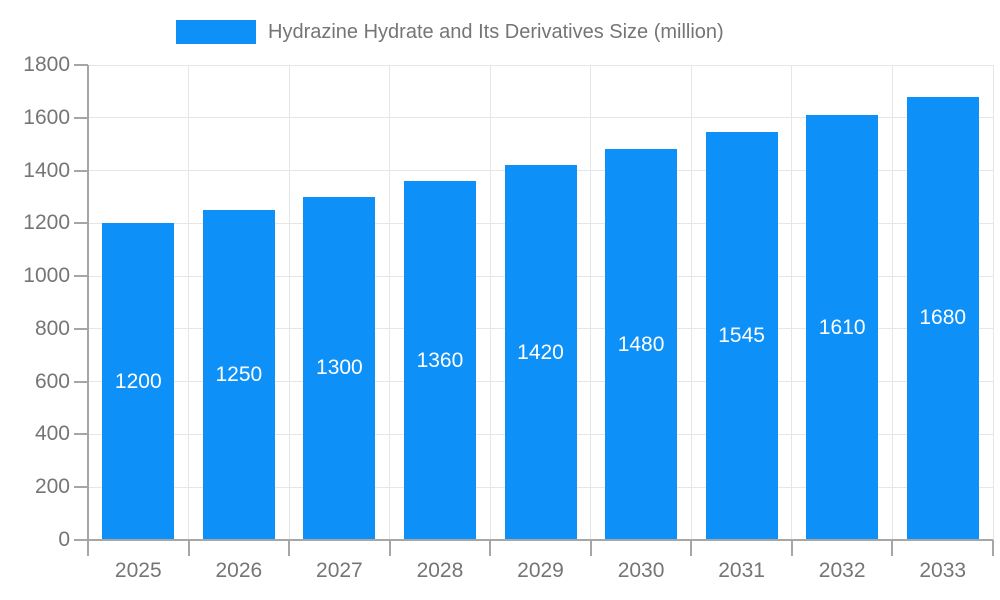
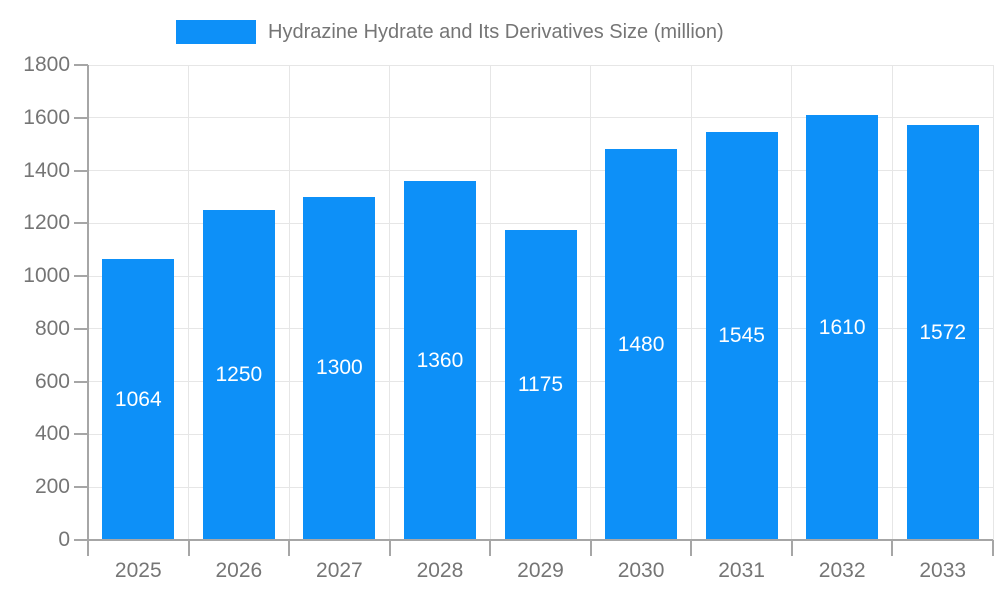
2025: 1200 -> 1064
2029: 1420 -> 1175
2033: 1680 -> 1572
